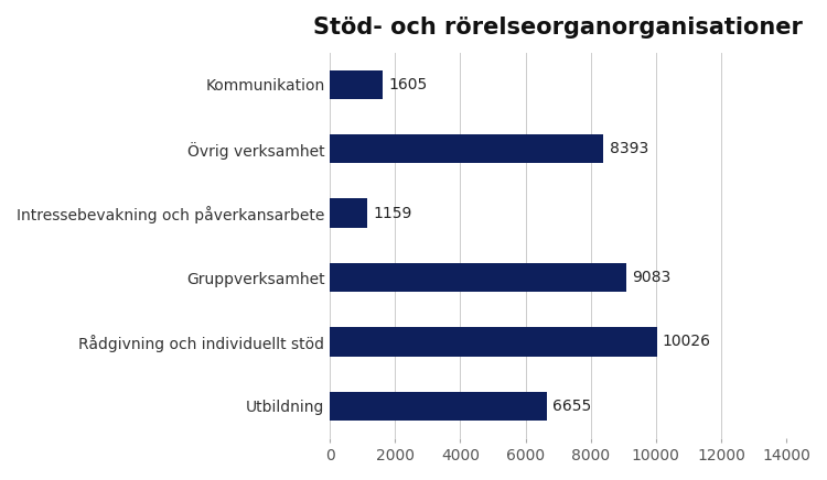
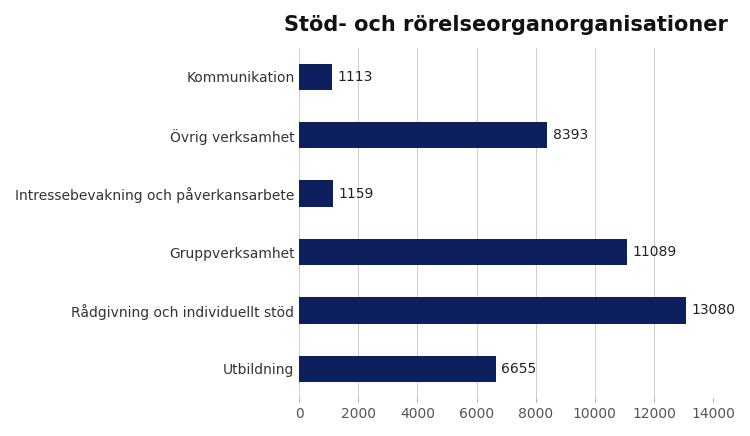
Kommunikation: 1605 -> 1113
Gruppverksamhet: 9083 -> 11089
Rådgivning och individuellt stöd: 10026 -> 13080
